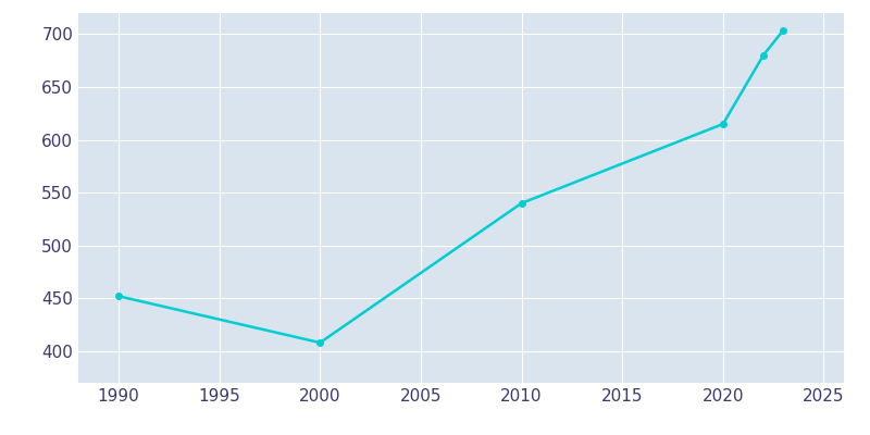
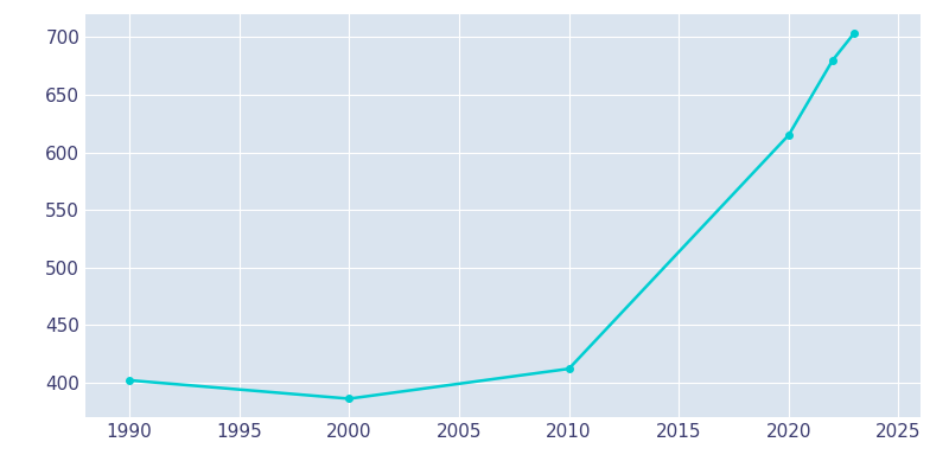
1990: 452 -> 402
2000: 408 -> 386
2010: 540 -> 412
